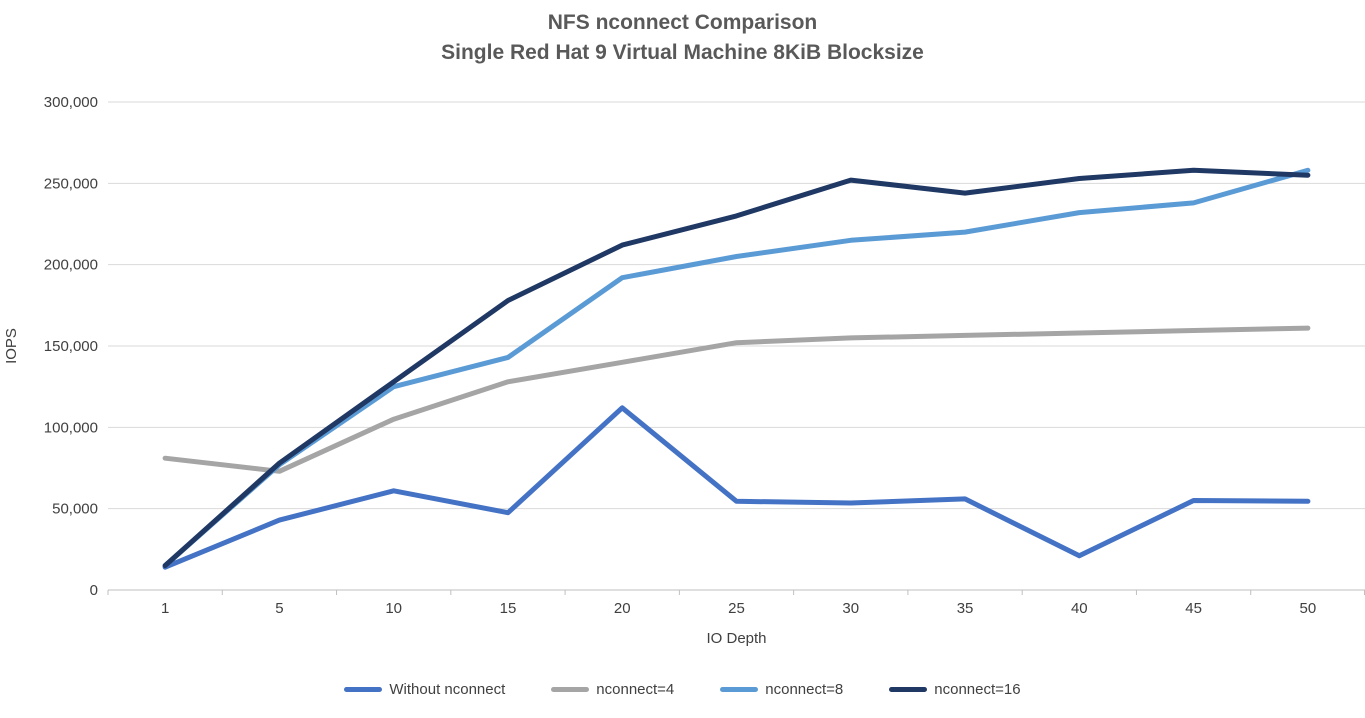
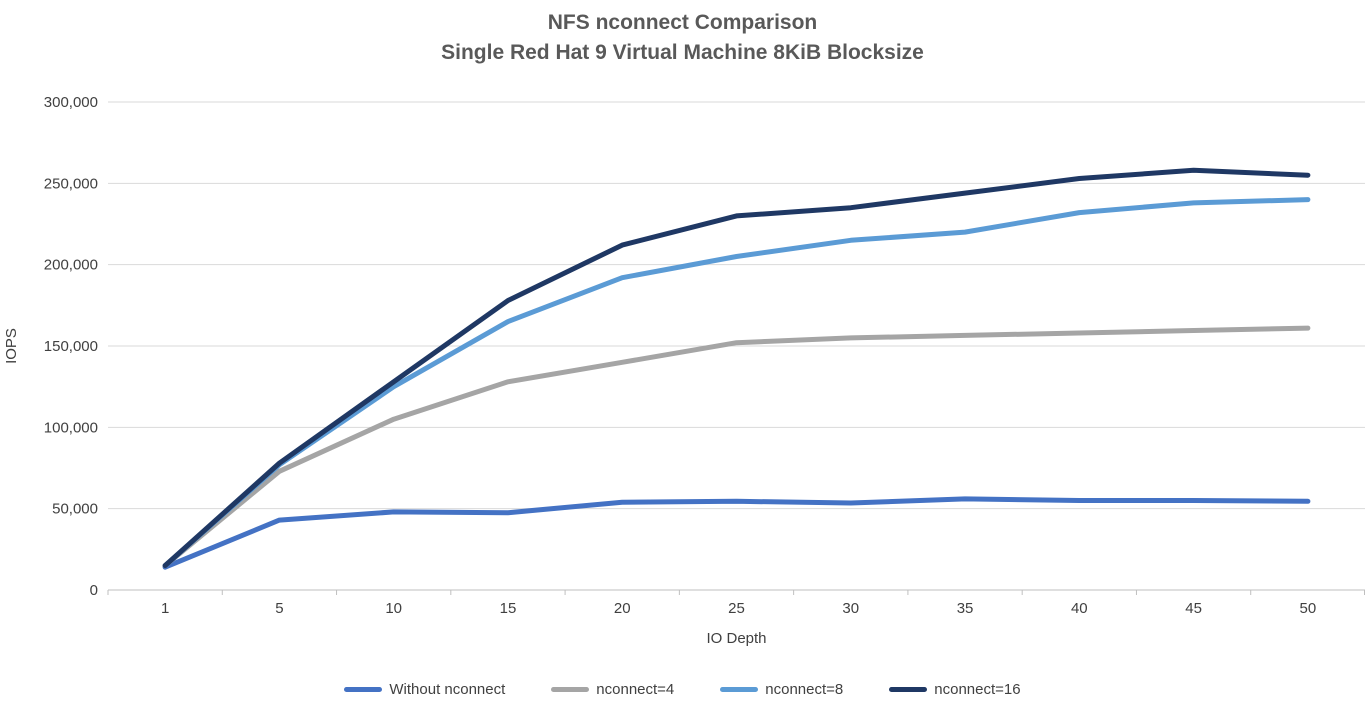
nconnect=4/1: 81000 -> 15000
Without nconnect/10: 61000 -> 48000
nconnect=8/15: 143000 -> 165000
Without nconnect/20: 112000 -> 54000
nconnect=16/30: 252000 -> 235000
Without nconnect/40: 21000 -> 55000
nconnect=8/50: 258000 -> 240000
